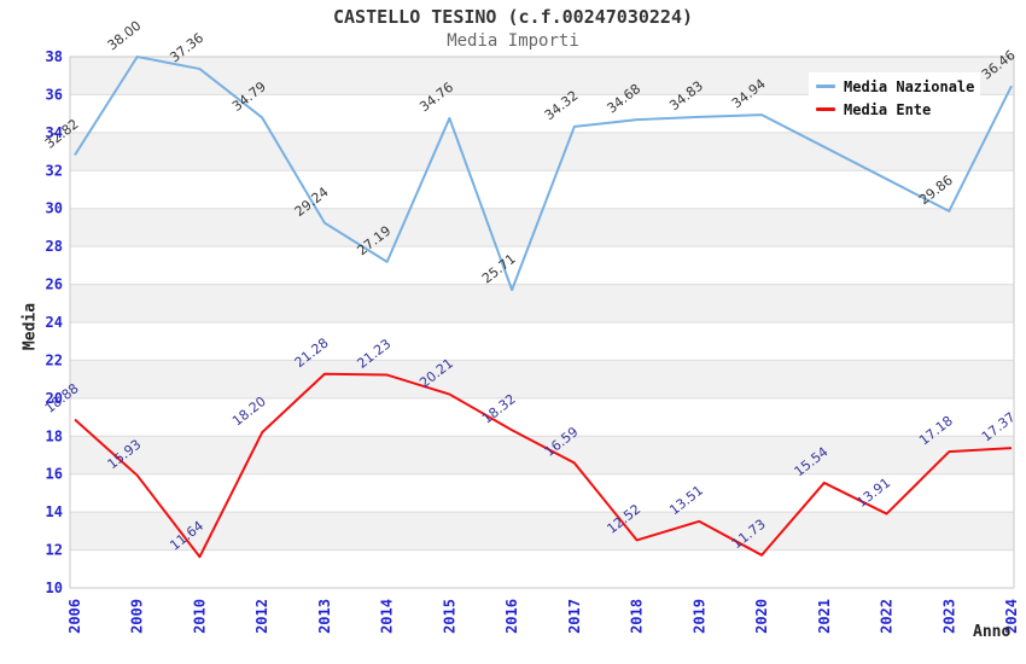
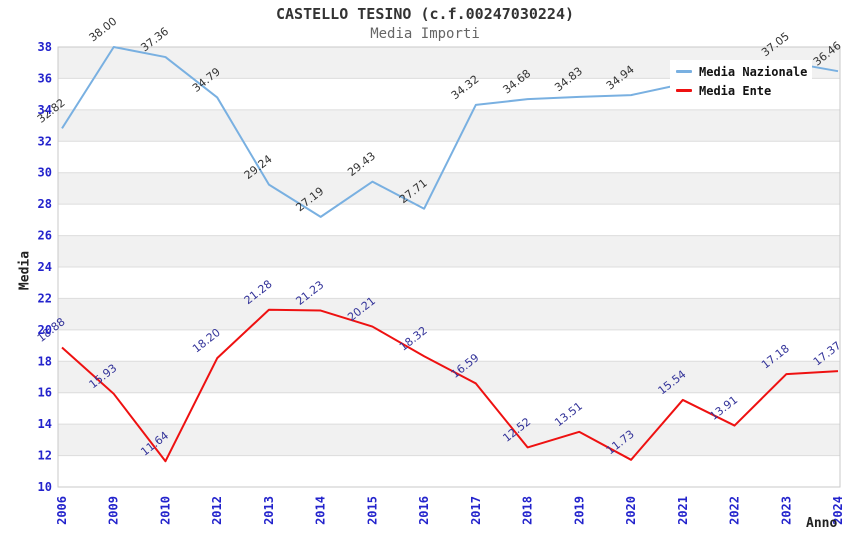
Media Nazionale/2015: 34.76 -> 29.43
Media Nazionale/2016: 25.71 -> 27.71
Media Nazionale/2023: 29.86 -> 37.05
